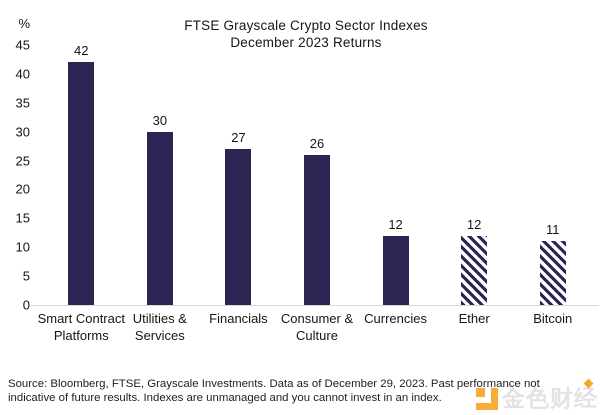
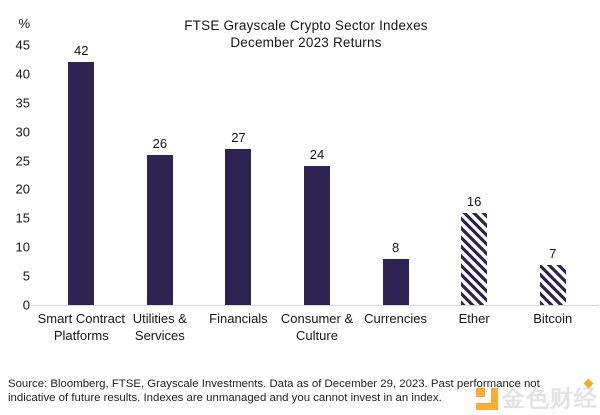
Utilities & Services: 30 -> 26
Consumer & Culture: 26 -> 24
Currencies: 12 -> 8
Ether: 12 -> 16
Bitcoin: 11 -> 7
